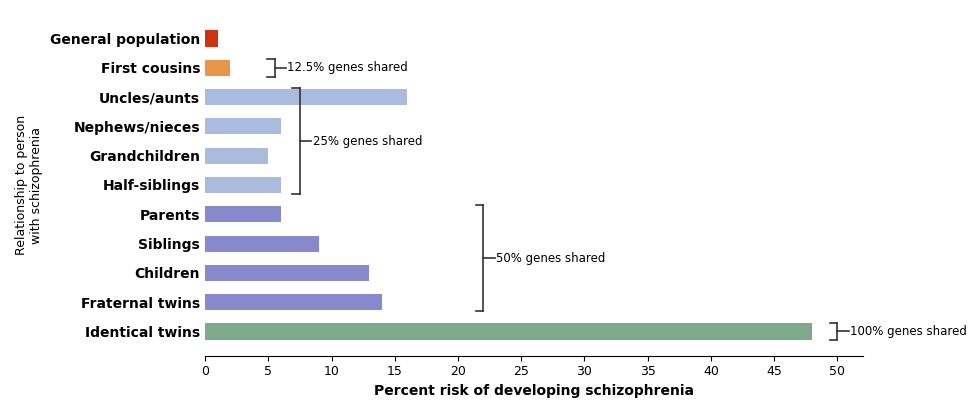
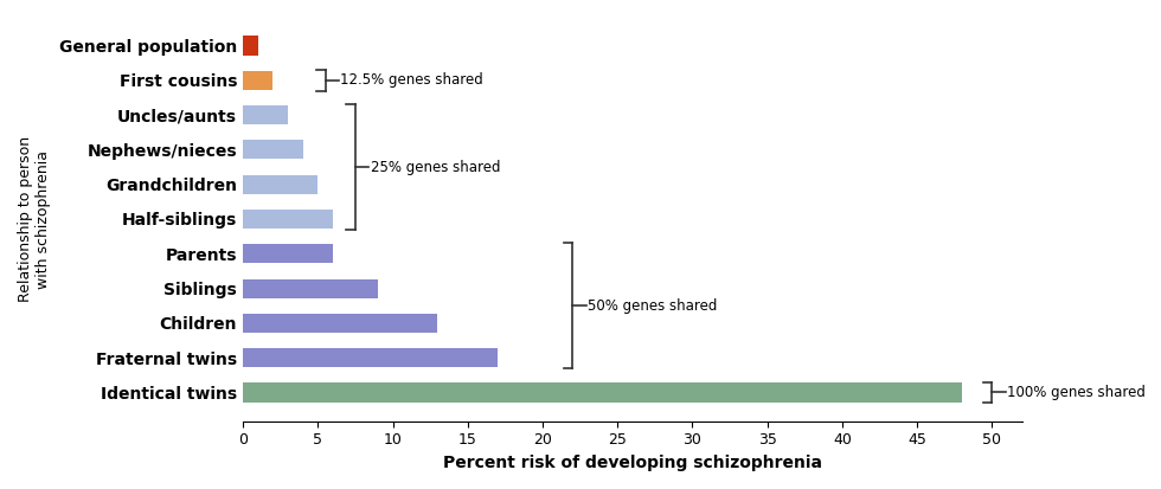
Uncles/aunts: 16 -> 3
Nephews/nieces: 6 -> 4
Fraternal twins: 14 -> 17
